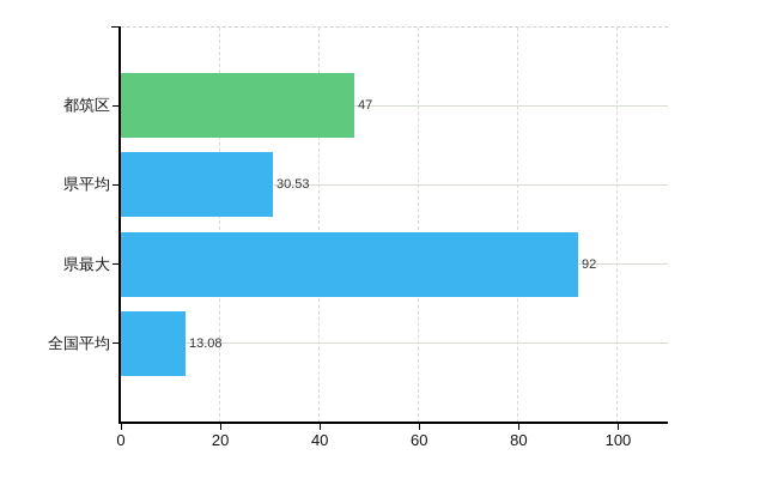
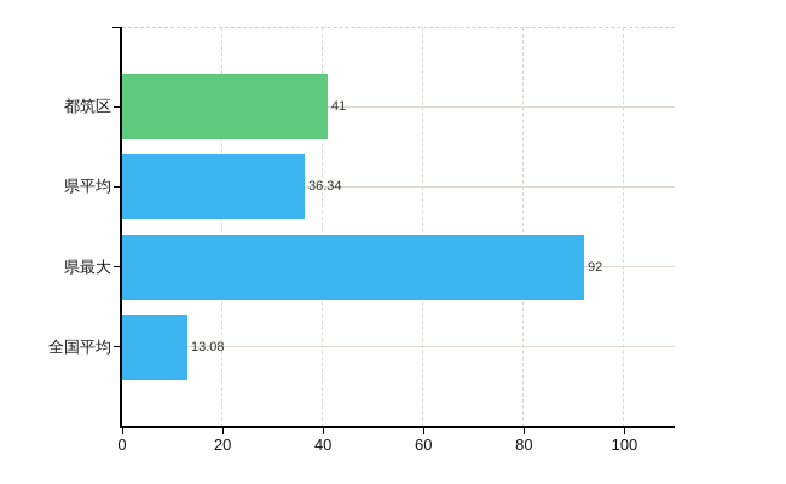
都筑区: 47 -> 41
県平均: 30.53 -> 36.34
